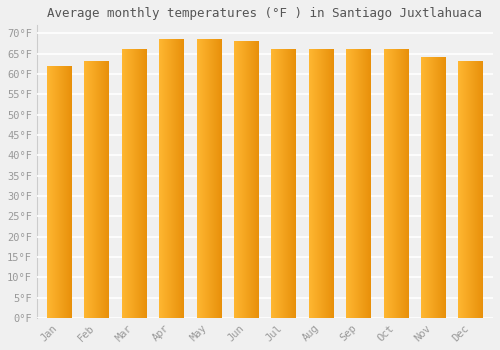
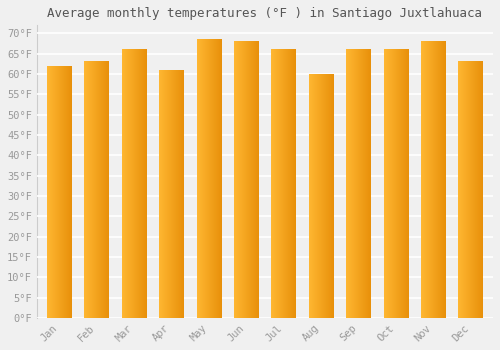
Apr: 68.5°F -> 61.0°F
Aug: 66.0°F -> 60.0°F
Nov: 64.0°F -> 68.0°F
